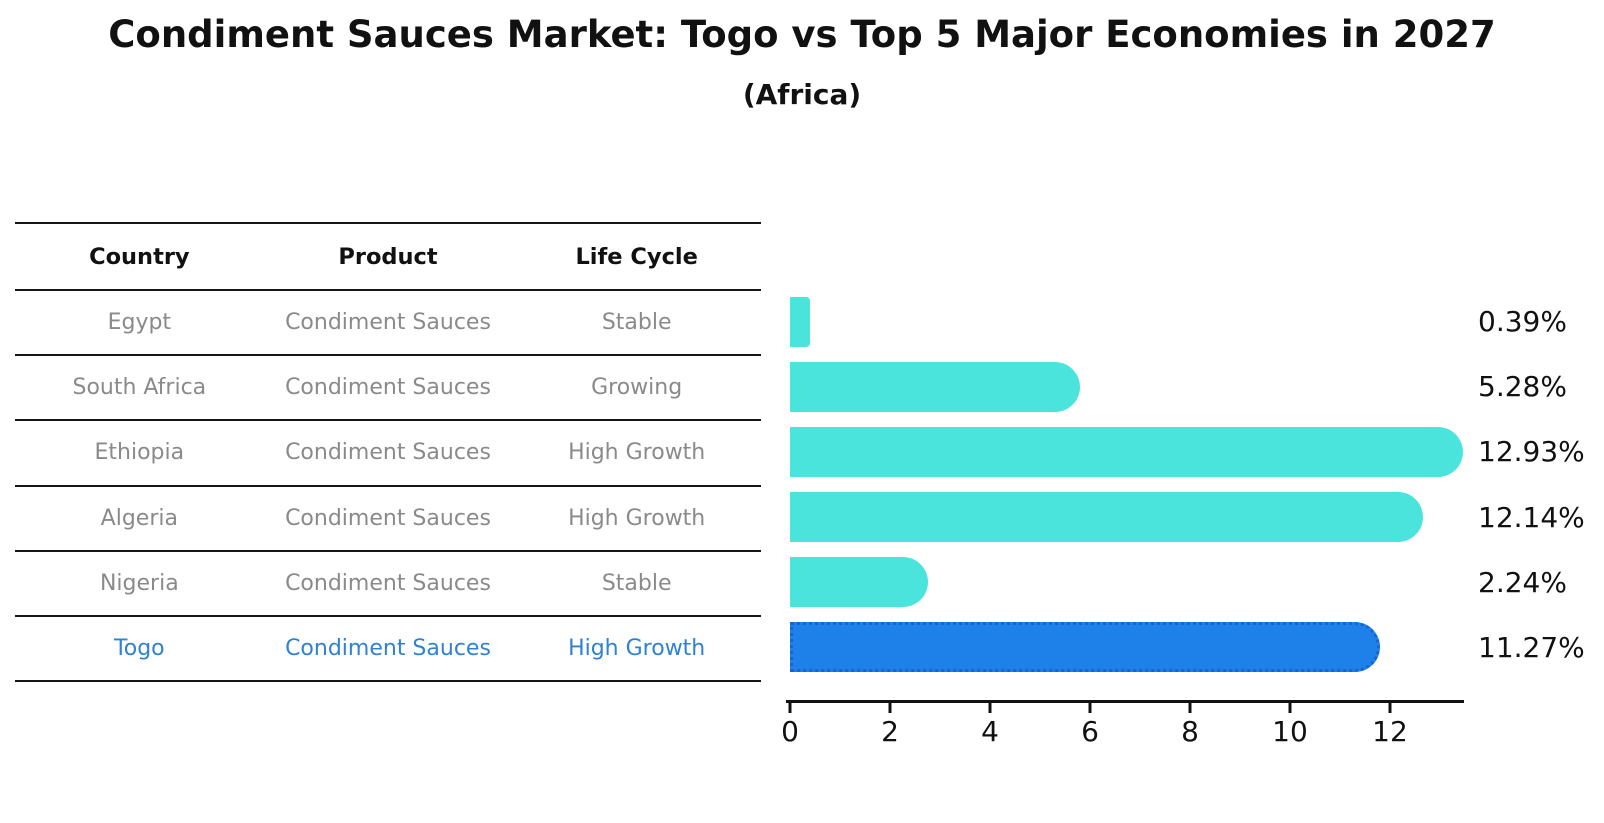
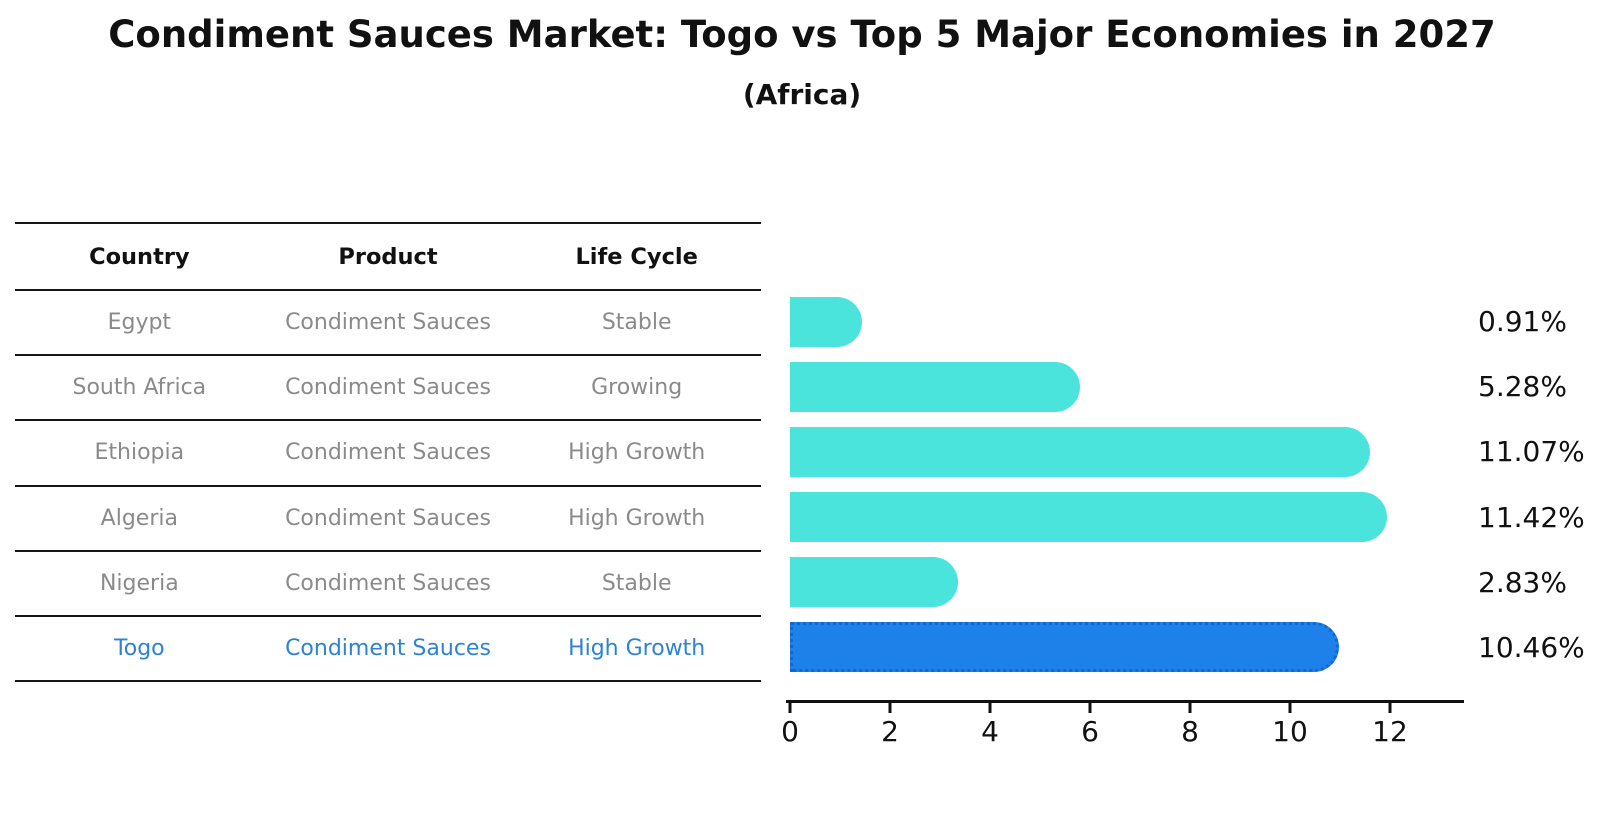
Egypt: 0.39% -> 0.91%
Ethiopia: 12.93% -> 11.07%
Algeria: 12.14% -> 11.42%
Nigeria: 2.24% -> 2.83%
Togo: 11.27% -> 10.46%
